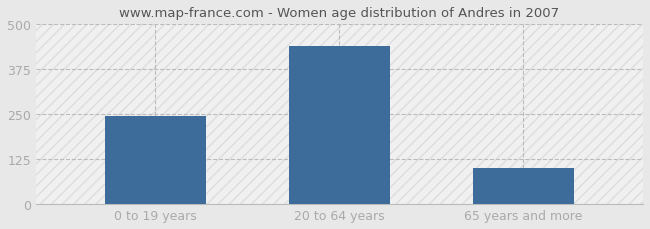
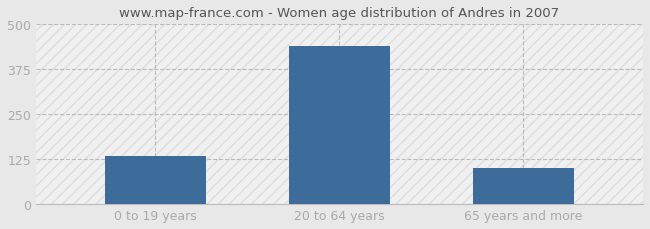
0 to 19 years: 245 -> 135
